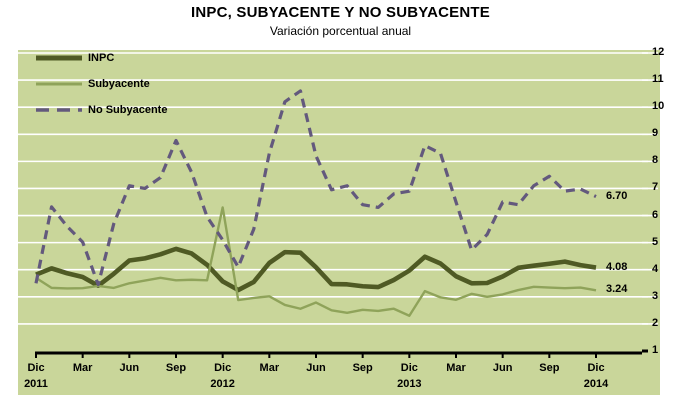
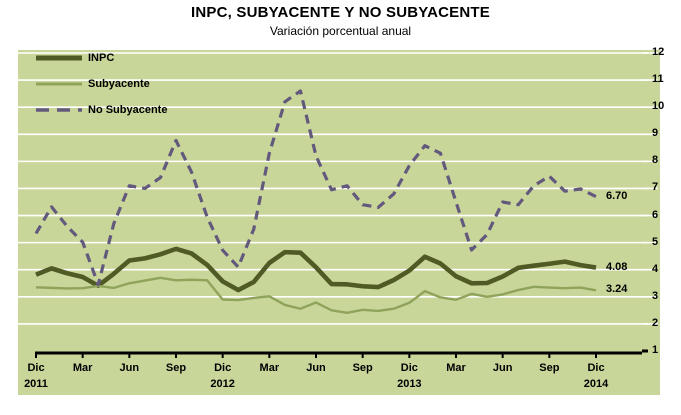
Subyacente/Dic 2011: 3.7 -> 3.4
No Subyacente/Dic 2011: 3.5 -> 5.3
Subyacente/Dic 2012: 6.3 -> 2.9
No Subyacente/Dic 2012: 5.1 -> 4.7
Subyacente/Dic 2013: 2.3 -> 2.8
No Subyacente/Dic 2013: 6.9 -> 7.8
